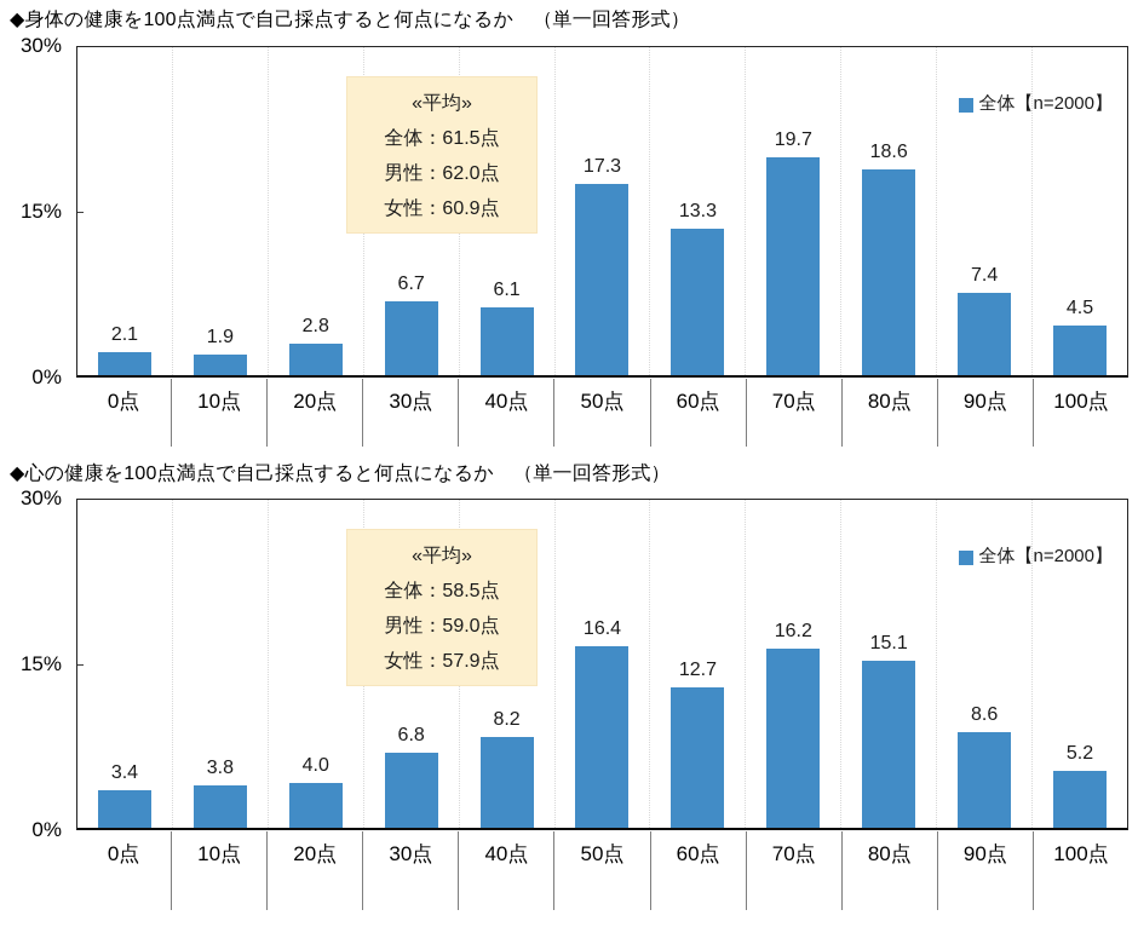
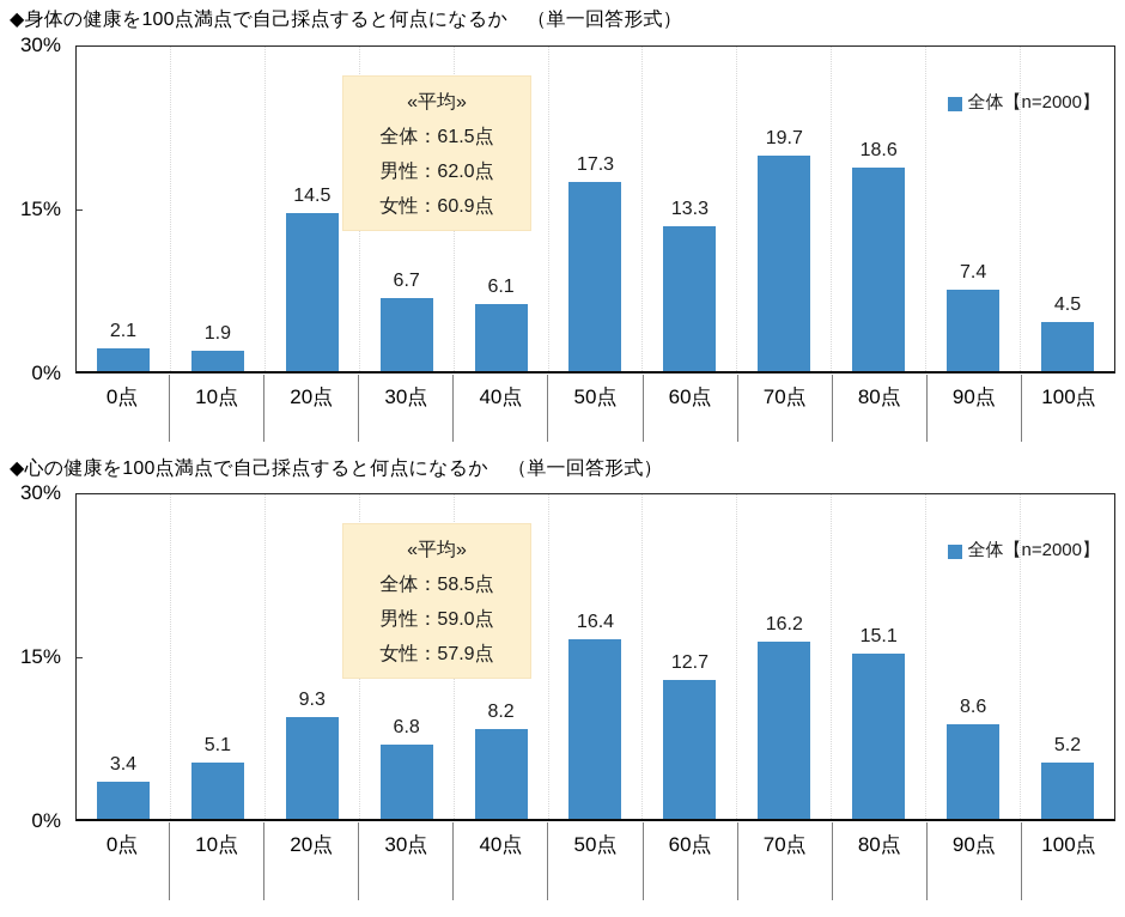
◆身体の健康を100点満点で自己採点すると何点になるか （単一回答形式）/20点: 2.8 -> 14.5
◆心の健康を100点満点で自己採点すると何点になるか （単一回答形式）/10点: 3.8 -> 5.1
◆心の健康を100点満点で自己採点すると何点になるか （単一回答形式）/20点: 4.0 -> 9.3
